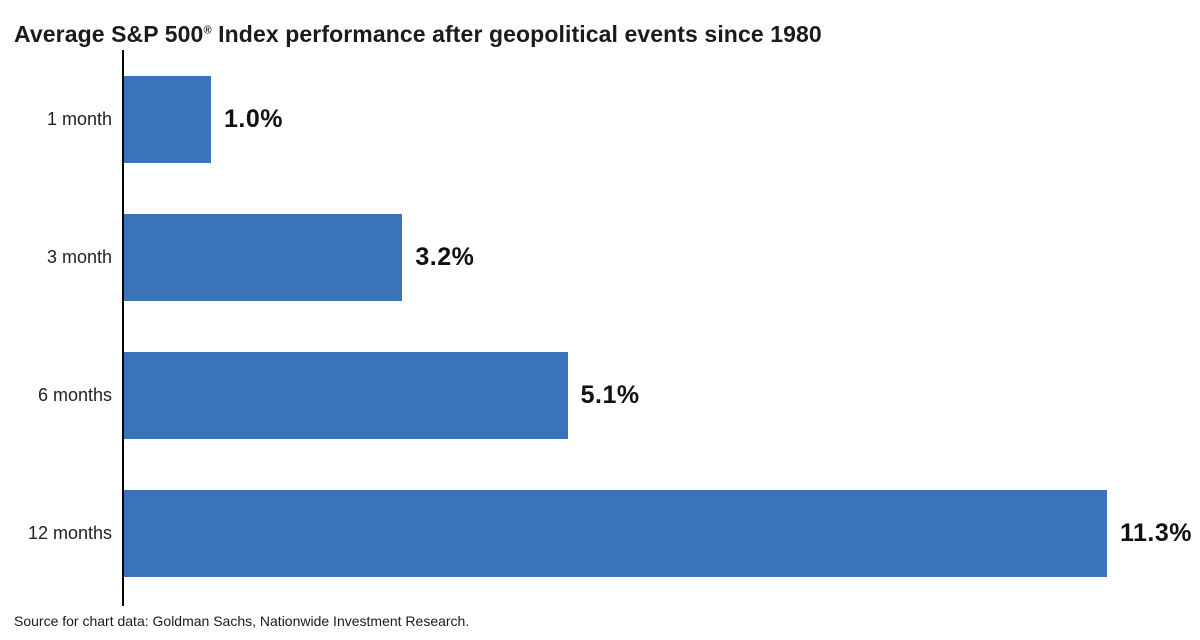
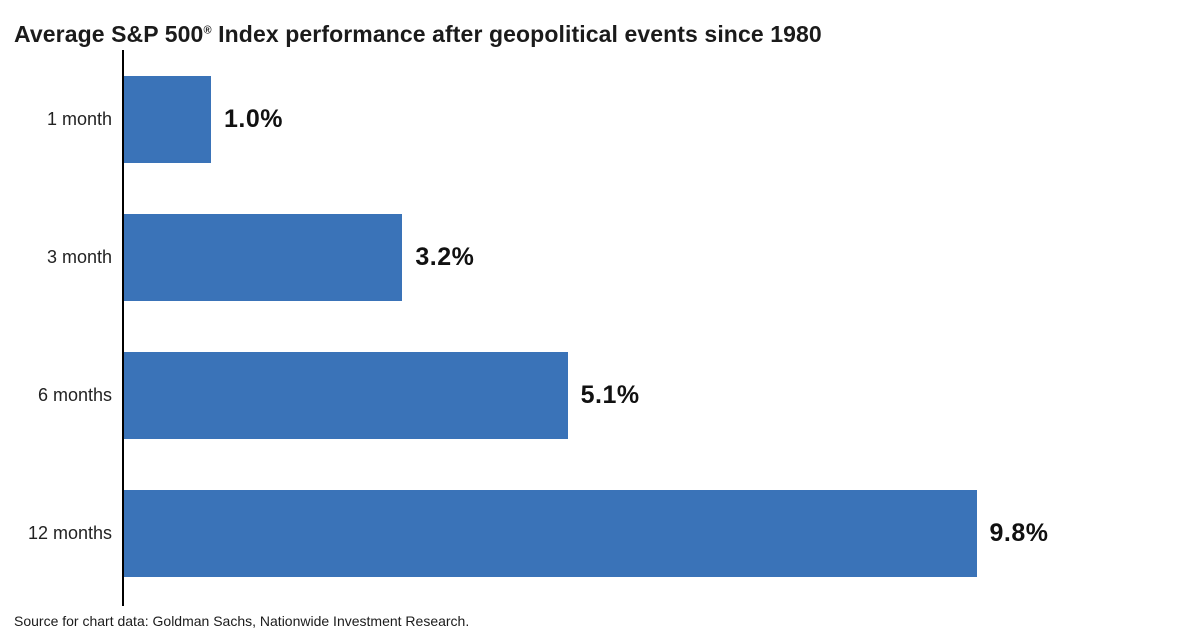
12 months: 11.3% -> 9.8%
